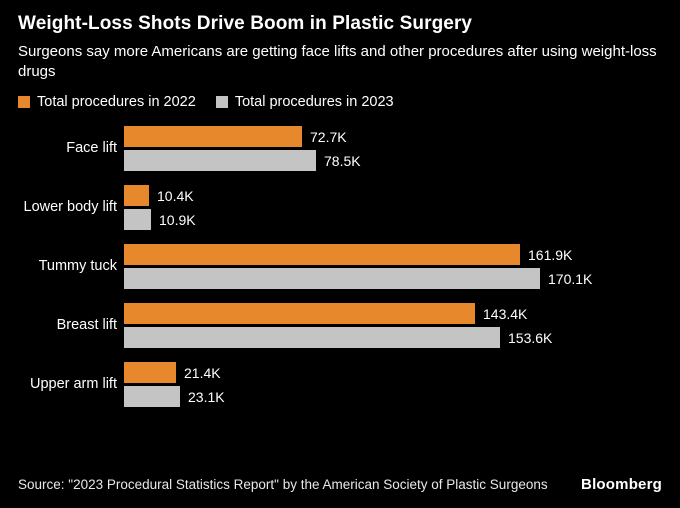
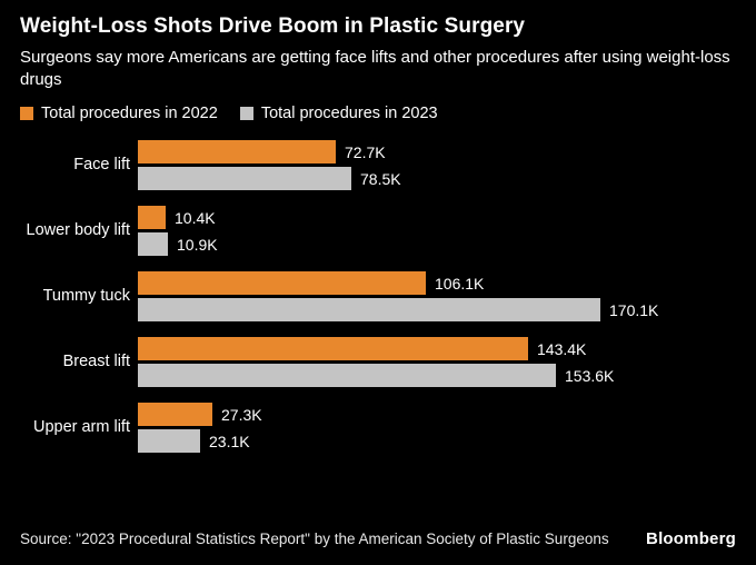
Total procedures in 2022/Tummy tuck: 161.9K -> 106.1K
Total procedures in 2022/Upper arm lift: 21.4K -> 27.3K
